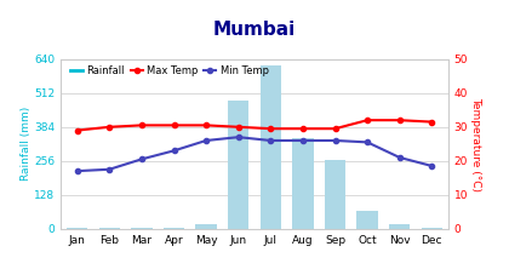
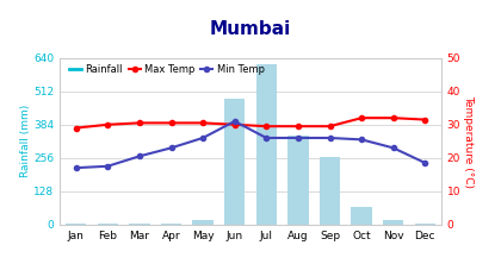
Min Temp/Jun: 27.0 -> 31.0
Min Temp/Nov: 21.0 -> 23.0
